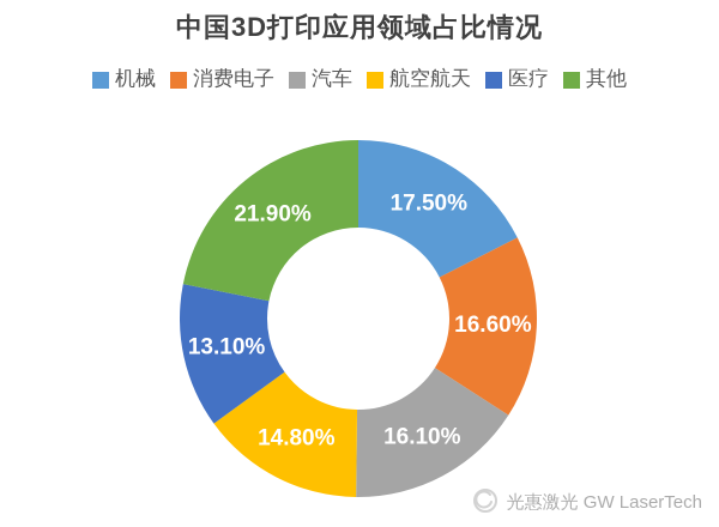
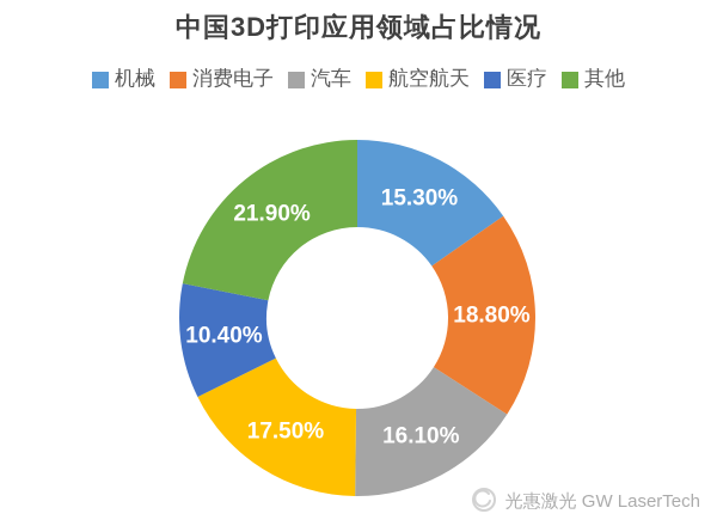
机械: 17.50% -> 15.30%
消费电子: 16.60% -> 18.80%
航空航天: 14.80% -> 17.50%
医疗: 13.10% -> 10.40%
